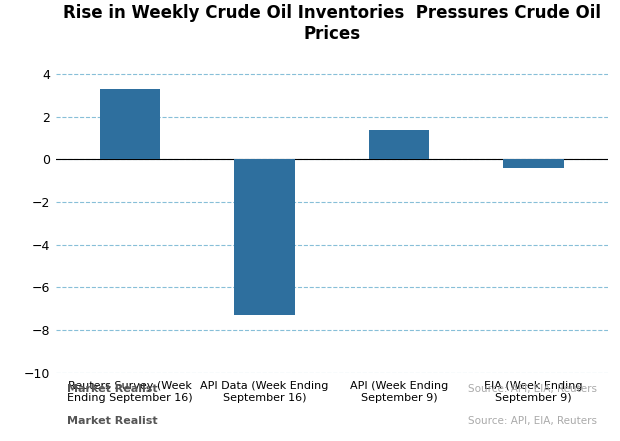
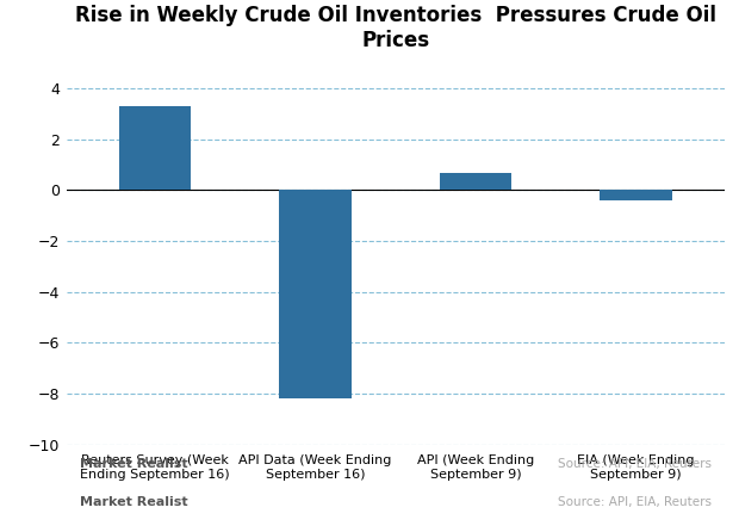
API Data (Week Ending September 16): -7.3 -> -8.2
API (Week Ending September 9): 1.4 -> 0.7
